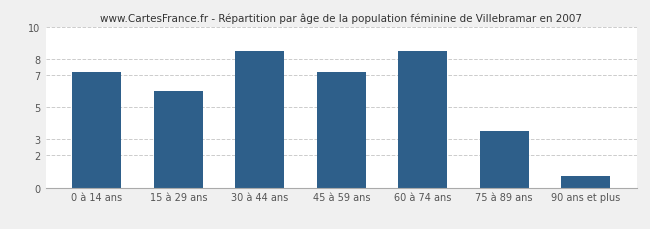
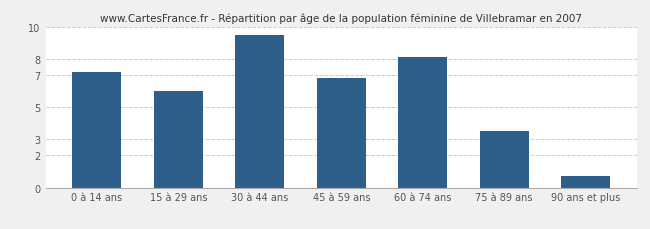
30 à 44 ans: 8.5 -> 9.5
45 à 59 ans: 7.2 -> 6.8
60 à 74 ans: 8.5 -> 8.1
